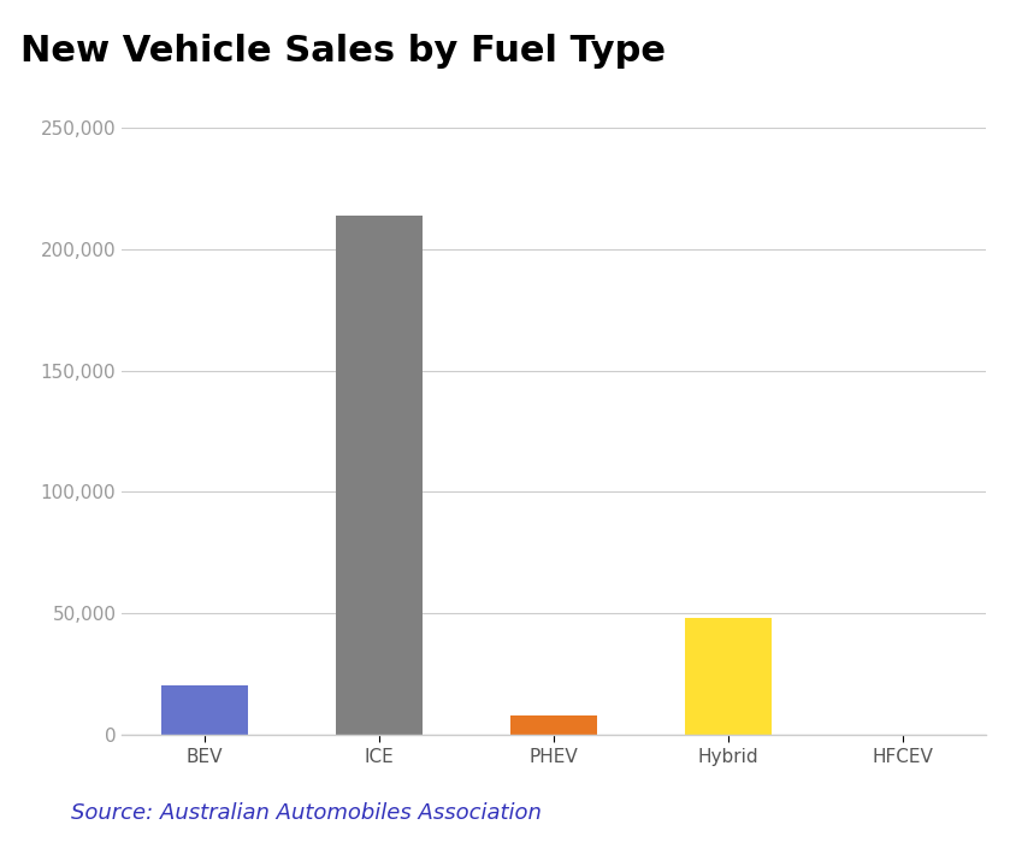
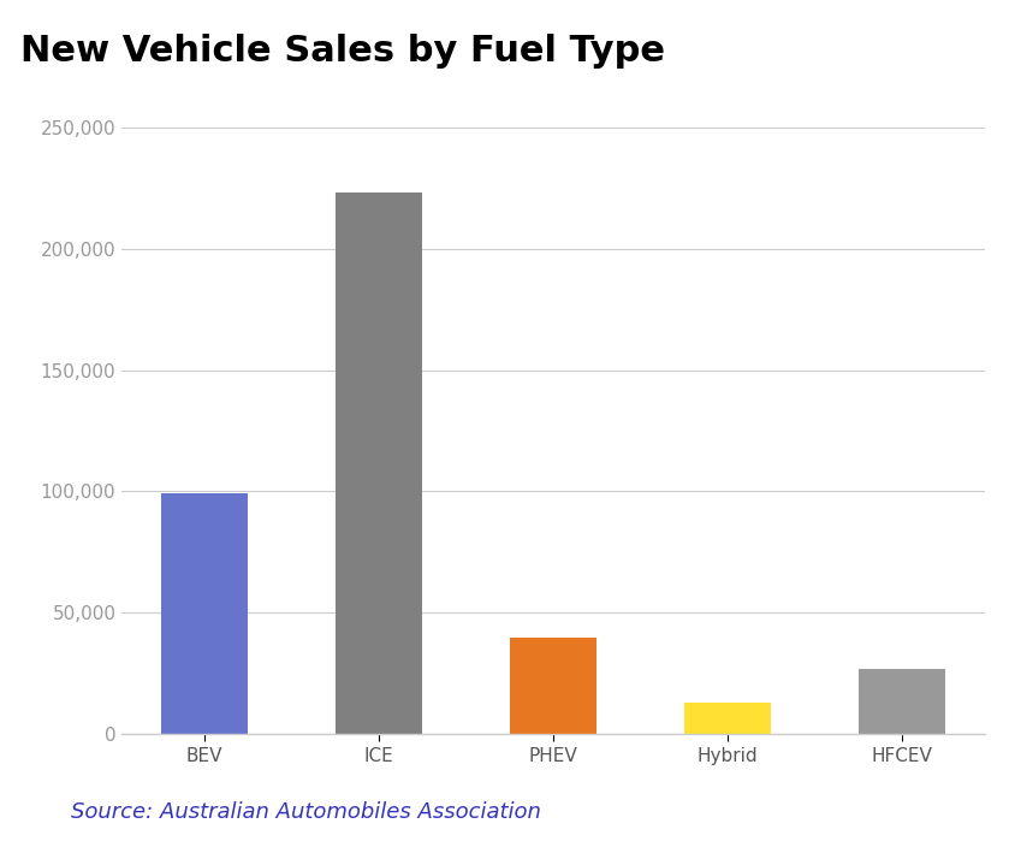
BEV: 20,000 -> 99,000
ICE: 214,000 -> 223,500
PHEV: 8,000 -> 39,500
Hybrid: 48,000 -> 13,000
HFCEV: 100 -> 26,500
